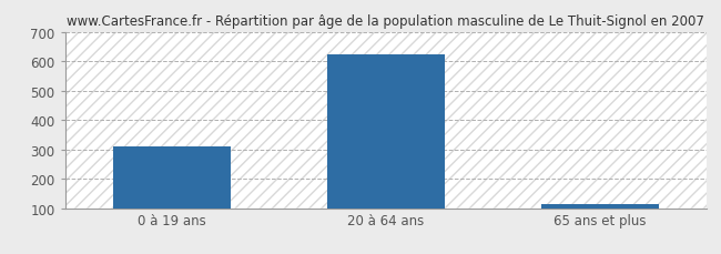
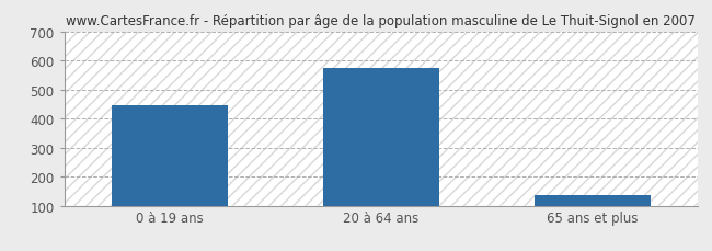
0 à 19 ans: 310 -> 445
20 à 64 ans: 625 -> 575
65 ans et plus: 115 -> 135
